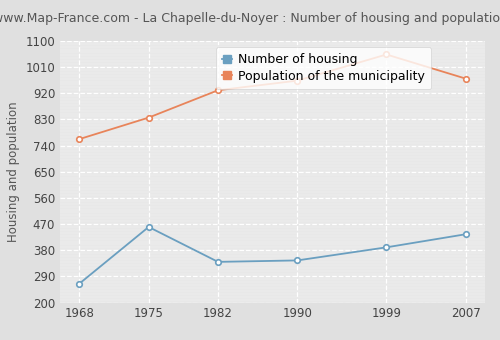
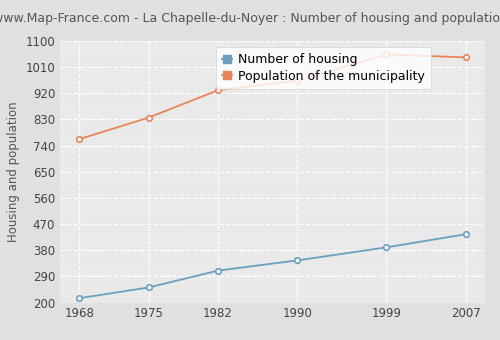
Number of housing/1968: 265 -> 215
Number of housing/1975: 460 -> 252
Number of housing/1982: 340 -> 310
Population of the municipality/2007: 970 -> 1043
